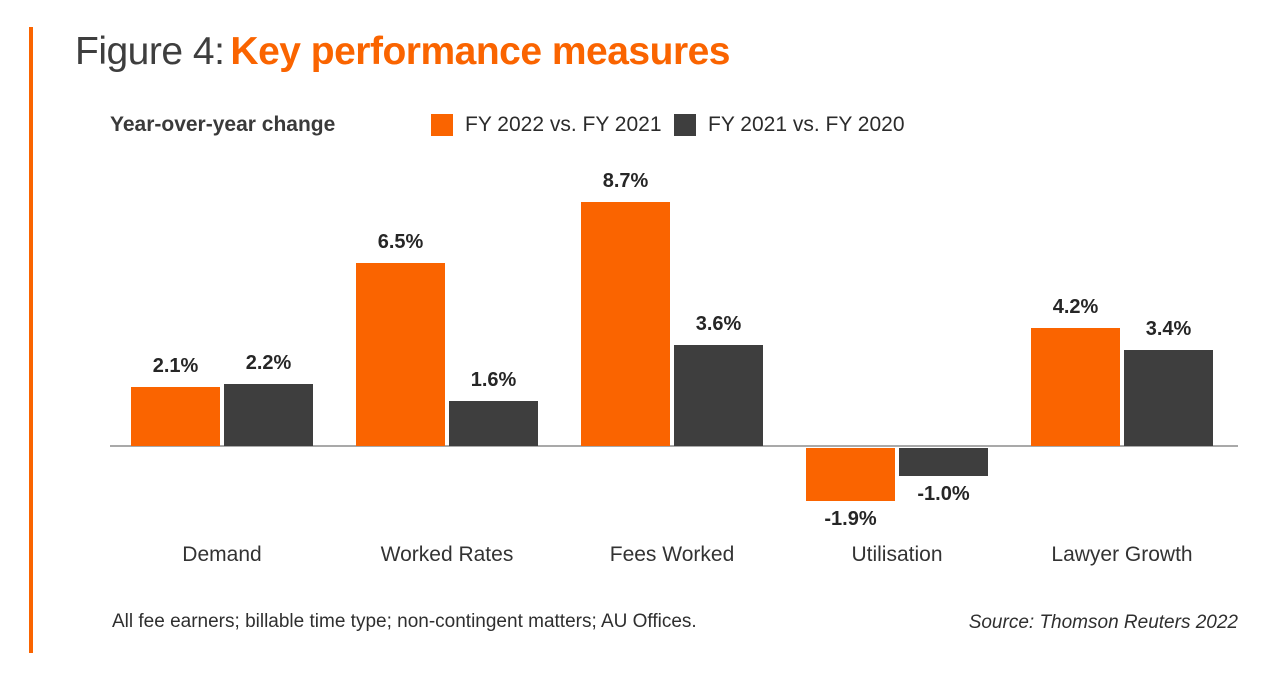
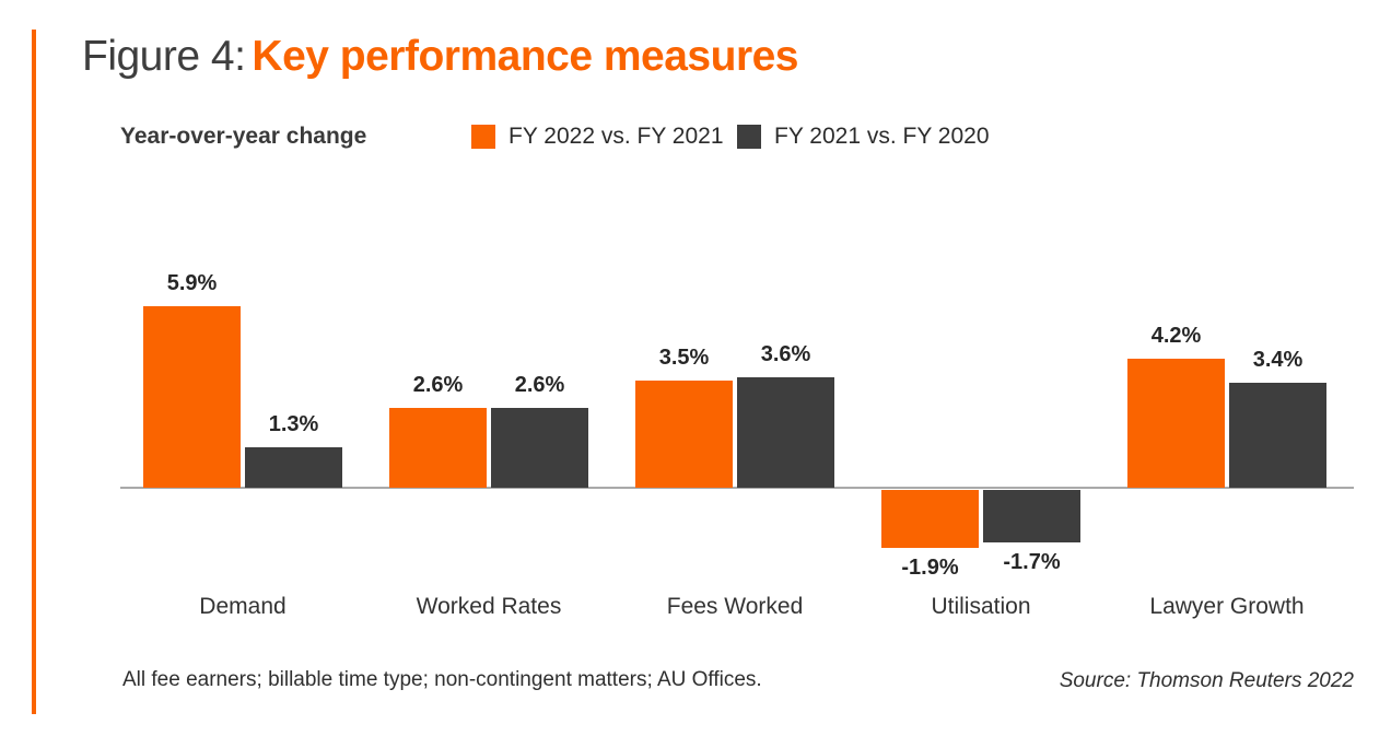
FY 2022 vs. FY 2021/Demand: 2.1% -> 5.9%
FY 2021 vs. FY 2020/Demand: 2.2% -> 1.3%
FY 2022 vs. FY 2021/Worked Rates: 6.5% -> 2.6%
FY 2021 vs. FY 2020/Worked Rates: 1.6% -> 2.6%
FY 2022 vs. FY 2021/Fees Worked: 8.7% -> 3.5%
FY 2021 vs. FY 2020/Utilisation: -1.0% -> -1.7%
